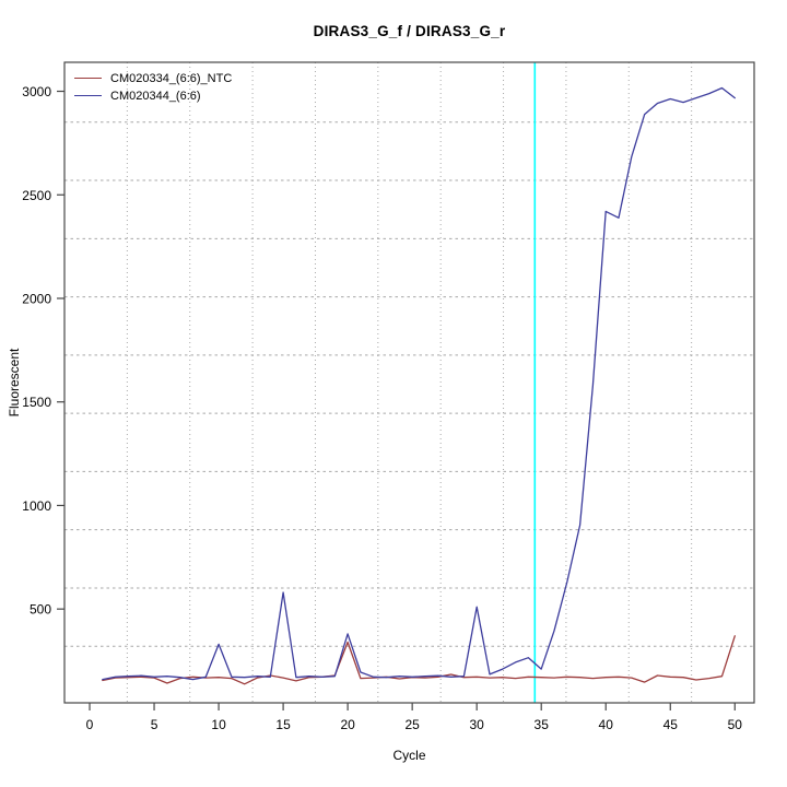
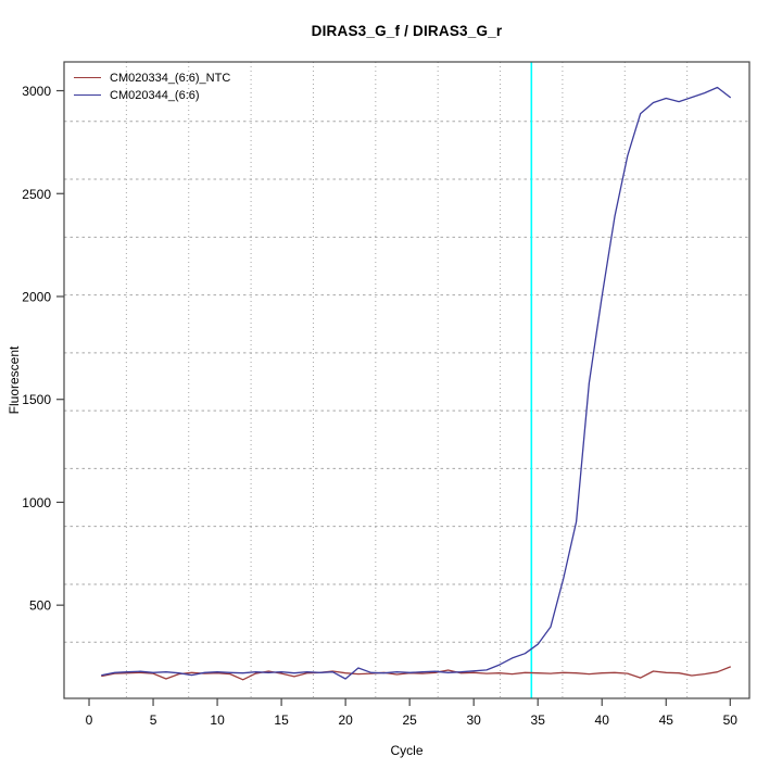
CM020344_(6:6)/10: 330 -> 180
CM020344_(6:6)/15: 580 -> 180
CM020334_(6:6)_NTC/20: 340 -> 170
CM020344_(6:6)/20: 380 -> 140
CM020344_(6:6)/30: 510 -> 180
CM020344_(6:6)/35: 210 -> 310
CM020344_(6:6)/40: 2420 -> 2000
CM020334_(6:6)_NTC/50: 370 -> 200
